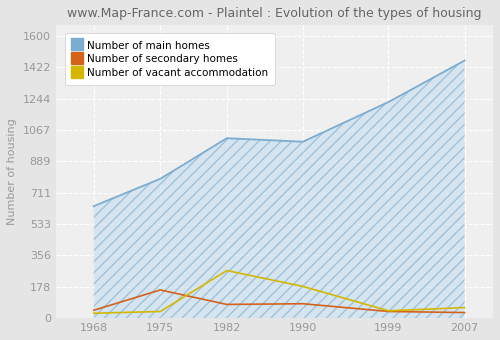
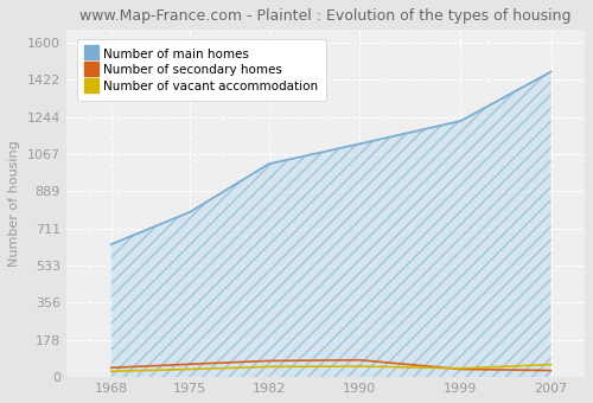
Number of secondary homes/1975: 160 -> 60
Number of vacant accommodation/1982: 270 -> 50
Number of main homes/1990: 1000 -> 1120
Number of vacant accommodation/1990: 180 -> 50
